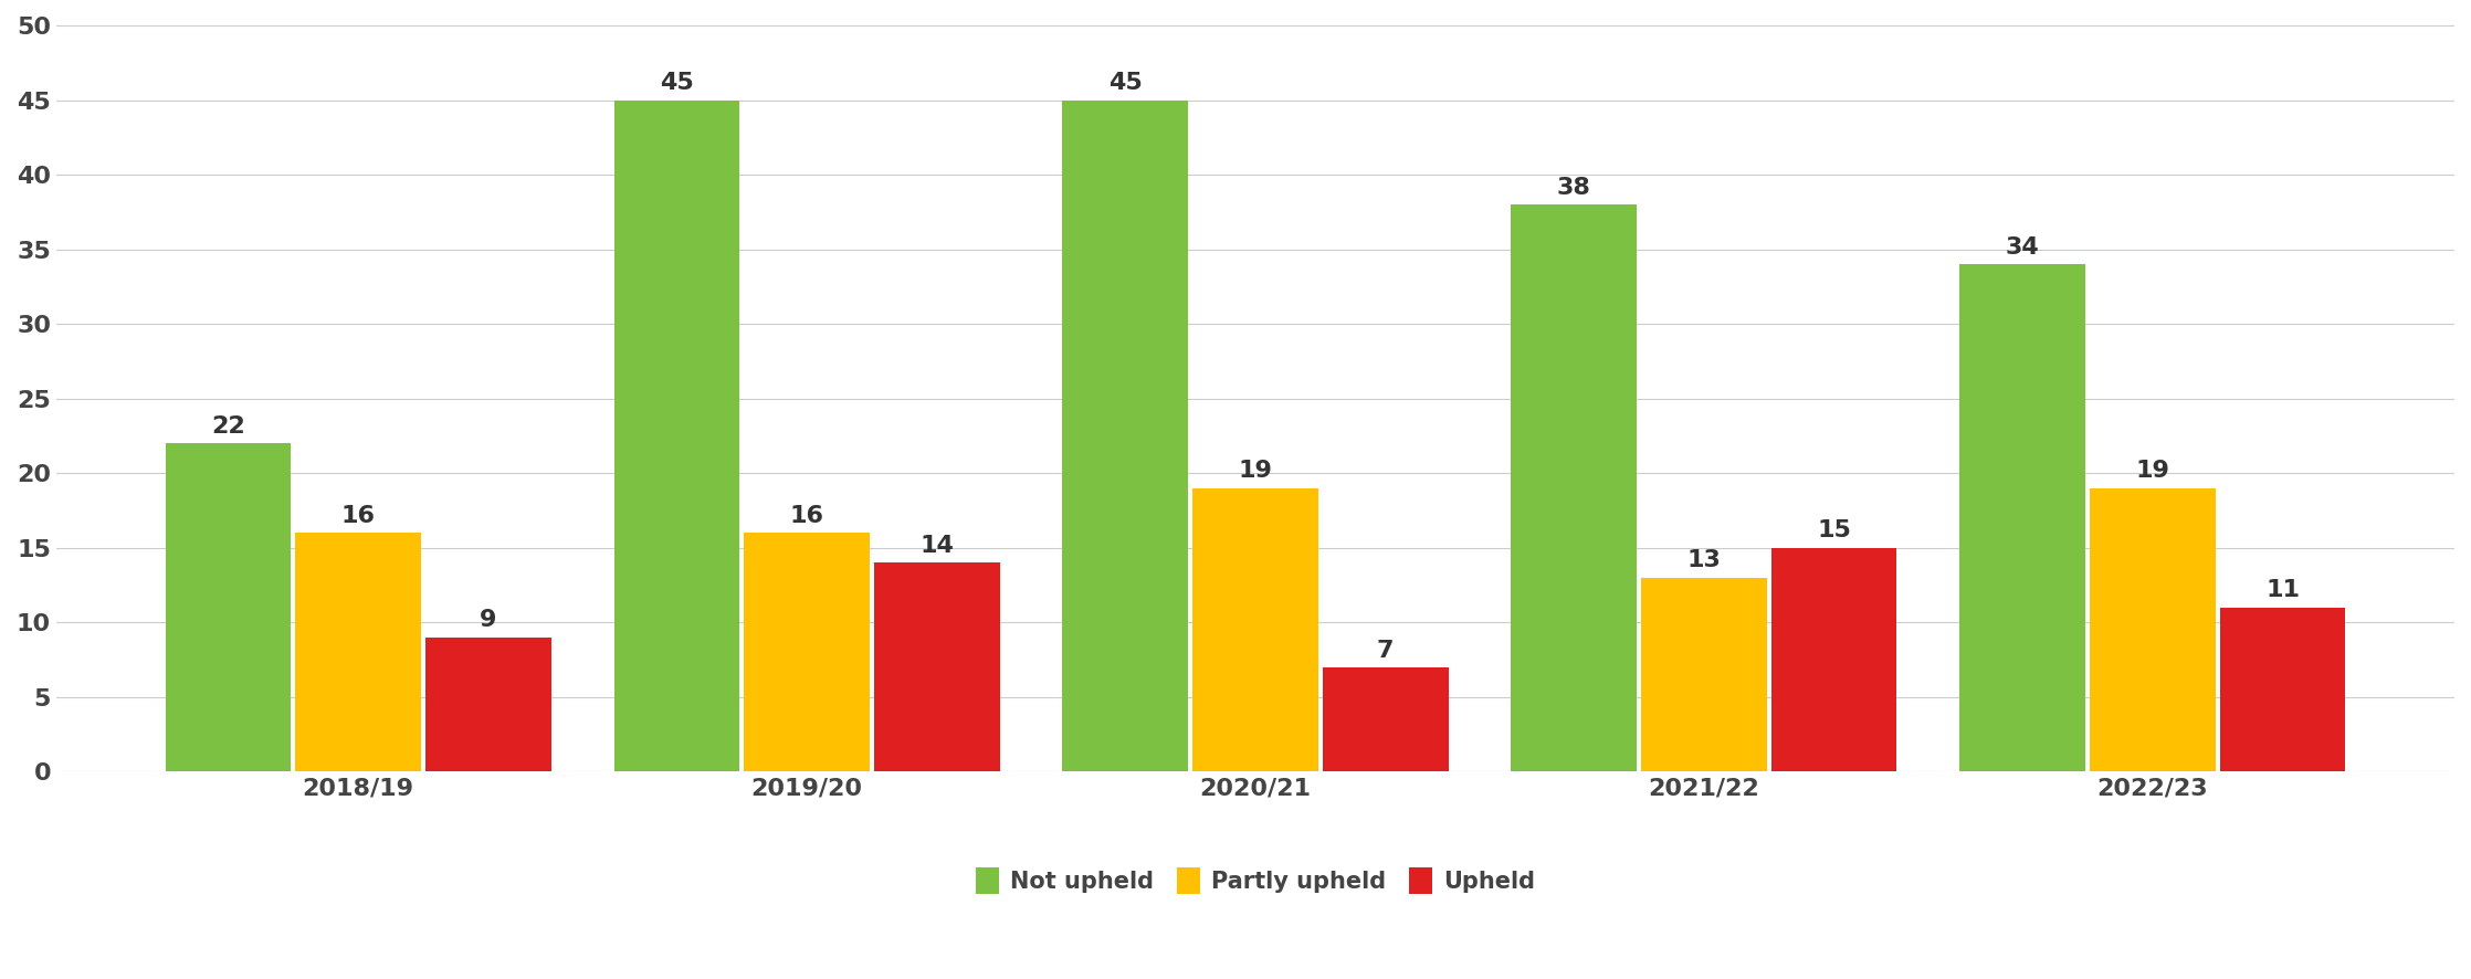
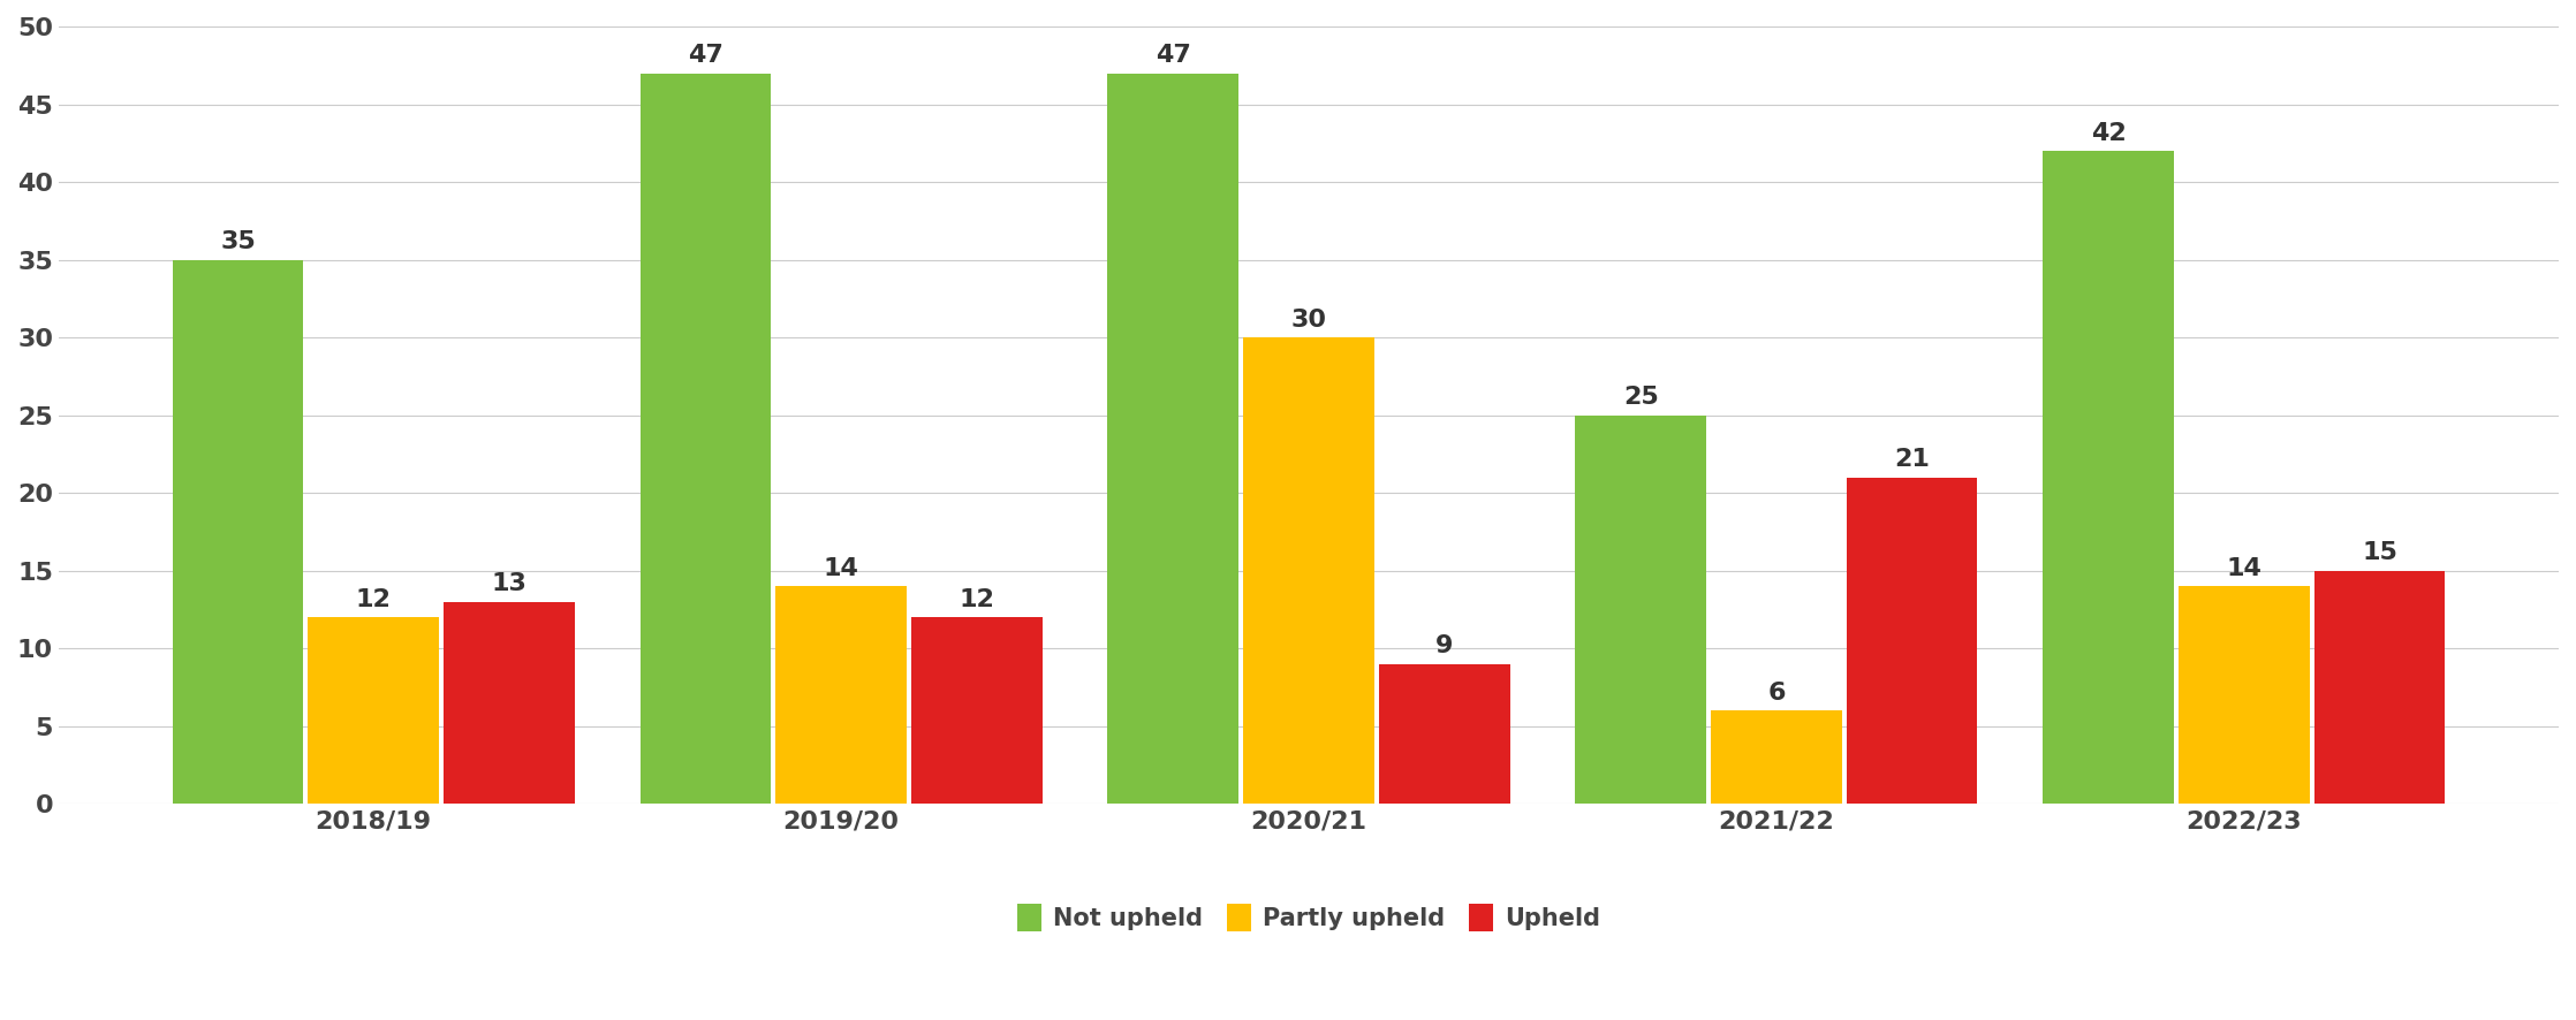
Not upheld/2018/19: 22 -> 35
Partly upheld/2018/19: 16 -> 12
Upheld/2018/19: 9 -> 13
Not upheld/2019/20: 45 -> 47
Partly upheld/2019/20: 16 -> 14
Upheld/2019/20: 14 -> 12
Not upheld/2020/21: 45 -> 47
Partly upheld/2020/21: 19 -> 30
Upheld/2020/21: 7 -> 9
Not upheld/2021/22: 38 -> 25
Partly upheld/2021/22: 13 -> 6
Upheld/2021/22: 15 -> 21
Not upheld/2022/23: 34 -> 42
Partly upheld/2022/23: 19 -> 14
Upheld/2022/23: 11 -> 15
